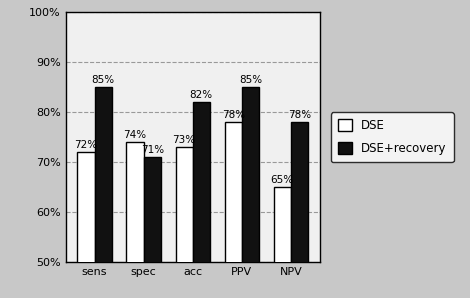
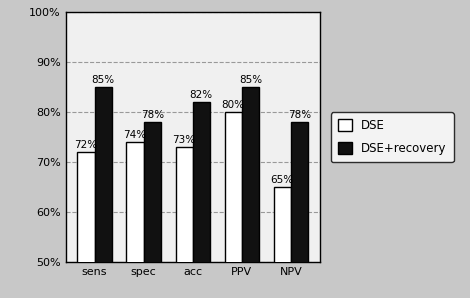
DSE+recovery/spec: 71% -> 78%
DSE/PPV: 78% -> 80%
